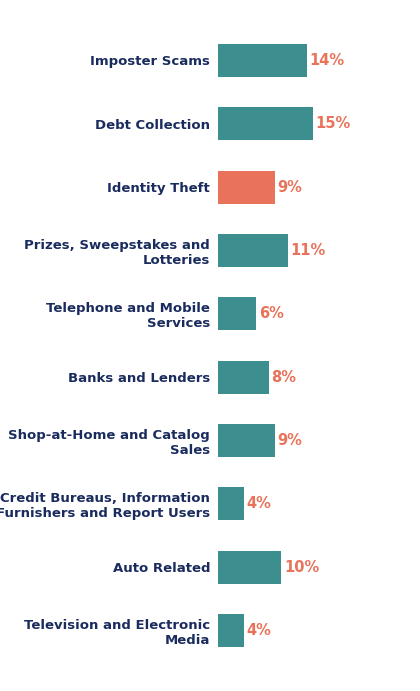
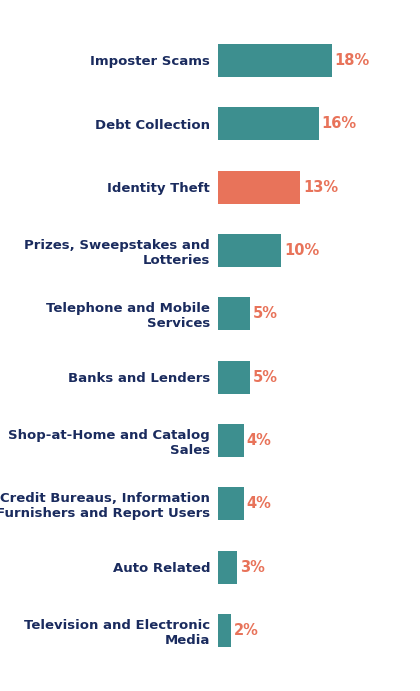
Imposter Scams: 14% -> 18%
Debt Collection: 15% -> 16%
Identity Theft: 9% -> 13%
Prizes, Sweepstakes and Lotteries: 11% -> 10%
Telephone and Mobile Services: 6% -> 5%
Banks and Lenders: 8% -> 5%
Shop-at-Home and Catalog Sales: 9% -> 4%
Auto Related: 10% -> 3%
Television and Electronic Media: 4% -> 2%
